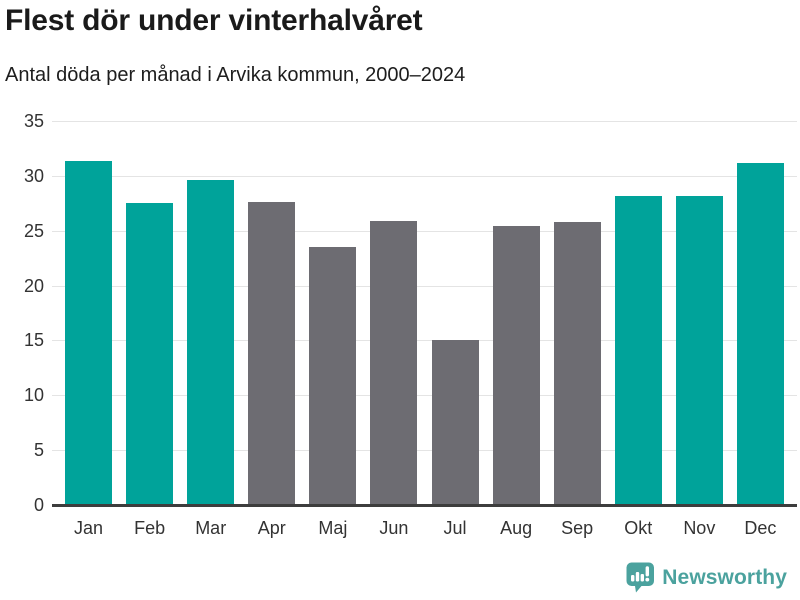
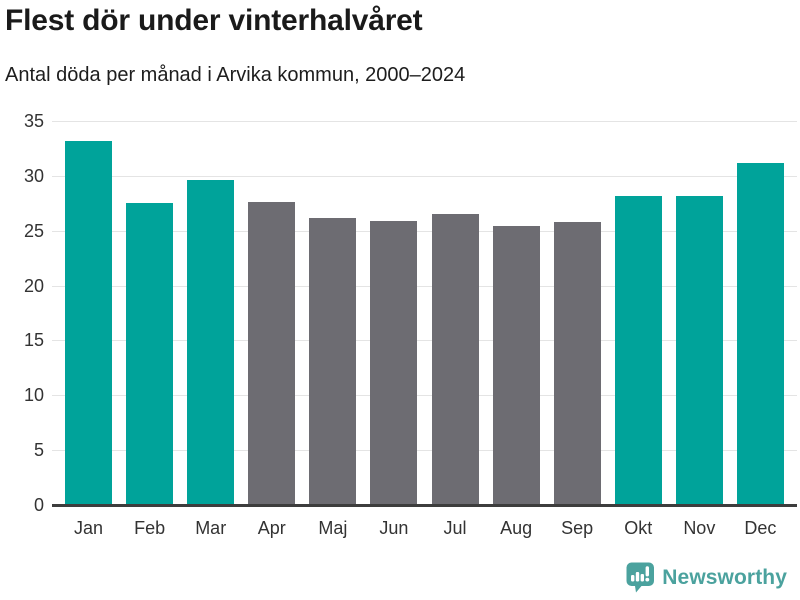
Jan: 31.4 -> 33.2
Maj: 23.5 -> 26.2
Jul: 15.0 -> 26.5
